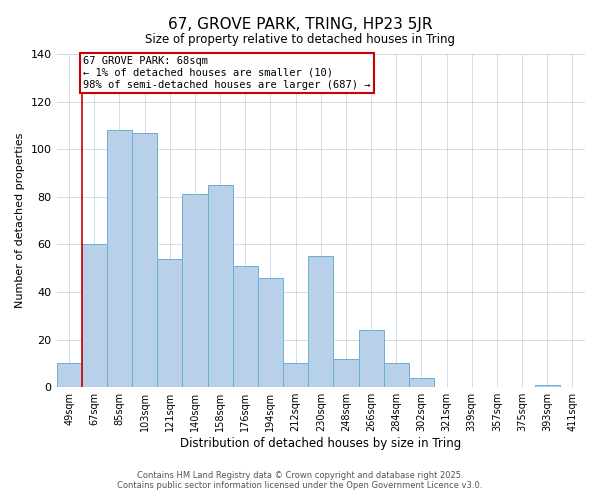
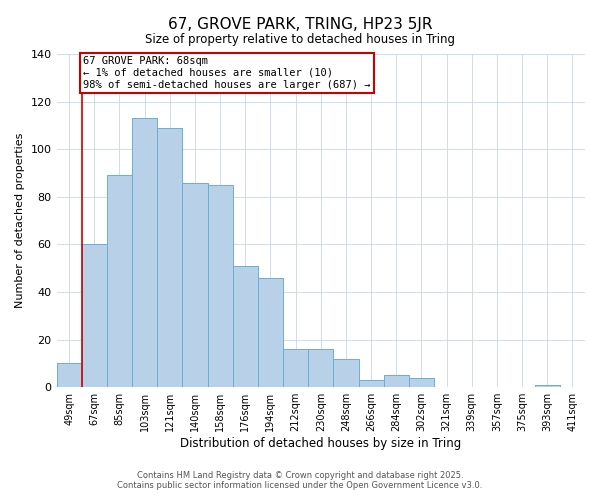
85sqm: 108 -> 89
103sqm: 107 -> 113
121sqm: 54 -> 109
140sqm: 81 -> 86
212sqm: 10 -> 16
230sqm: 55 -> 16
266sqm: 24 -> 3
284sqm: 10 -> 5
